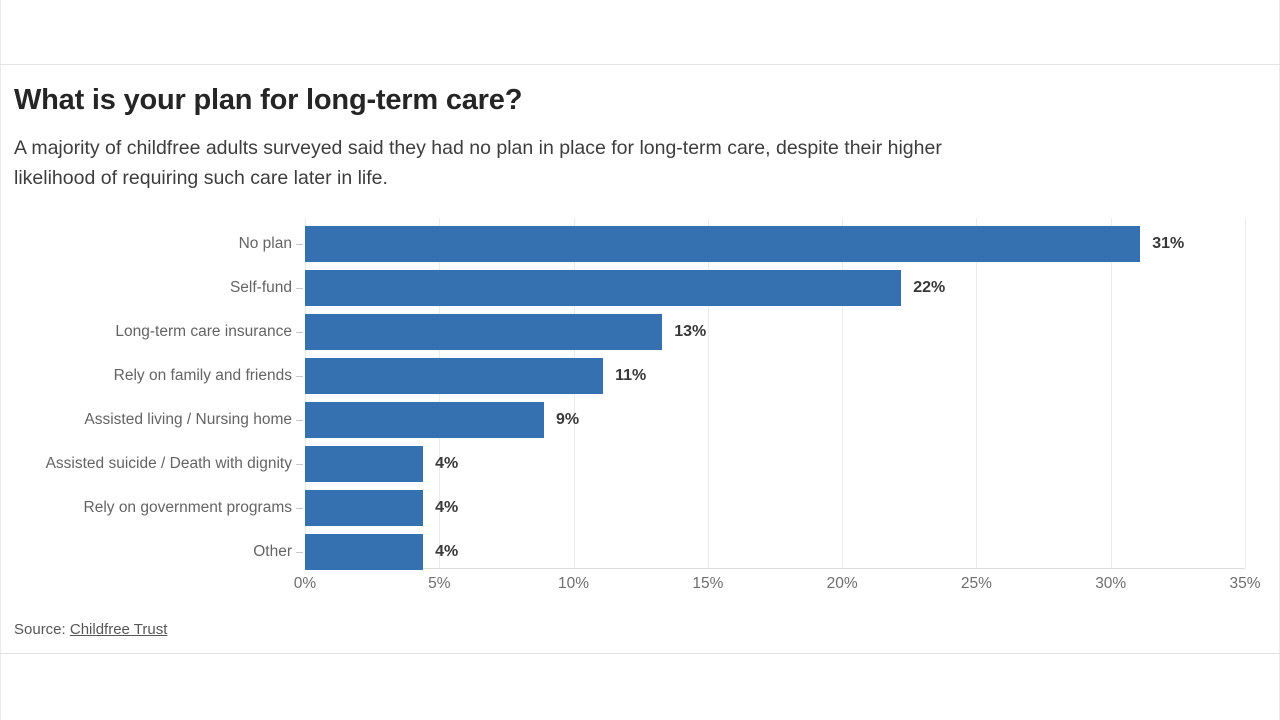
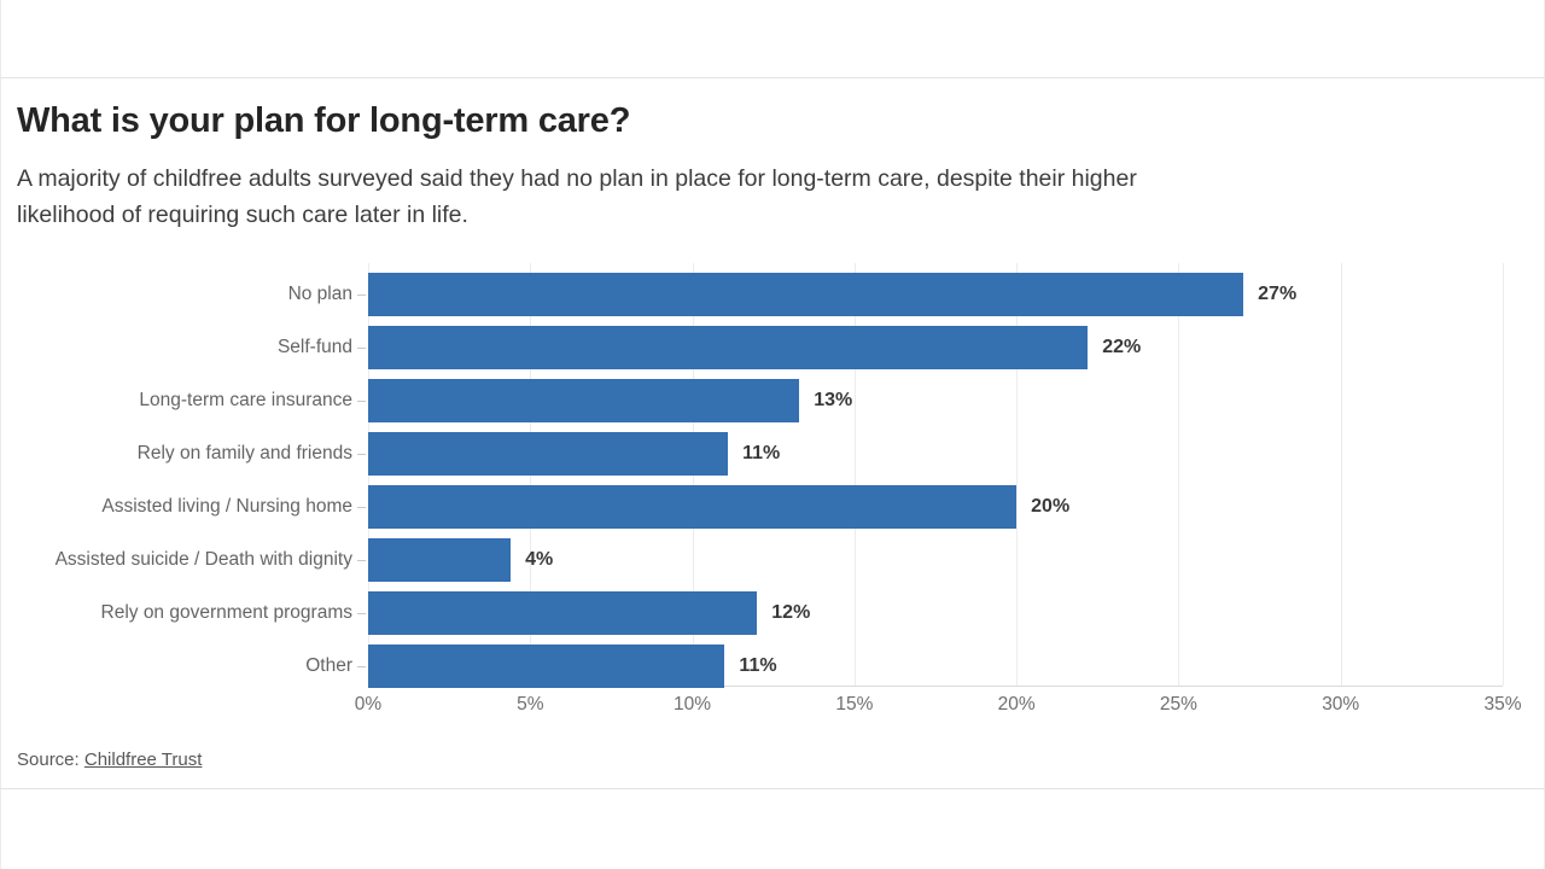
No plan: 31% -> 27%
Assisted living / Nursing home: 9% -> 20%
Rely on government programs: 4% -> 12%
Other: 4% -> 11%
